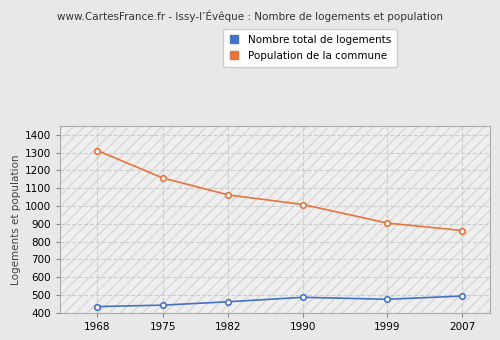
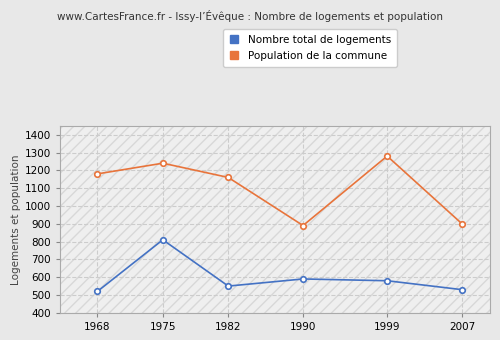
Nombre total de logements/1968: 440 -> 520
Population de la commune/1968: 1310 -> 1180
Nombre total de logements/1975: 440 -> 810
Population de la commune/1975: 1160 -> 1240
Nombre total de logements/1982: 460 -> 550
Population de la commune/1982: 1060 -> 1160
Nombre total de logements/1990: 490 -> 590
Population de la commune/1990: 1010 -> 890
Nombre total de logements/1999: 480 -> 580
Population de la commune/1999: 900 -> 1280
Nombre total de logements/2007: 490 -> 530
Population de la commune/2007: 860 -> 900
